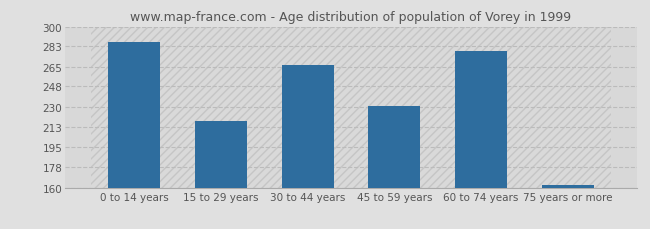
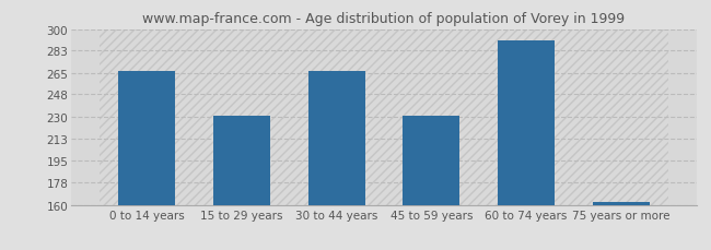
0 to 14 years: 287 -> 267
15 to 29 years: 218 -> 231
60 to 74 years: 279 -> 291
